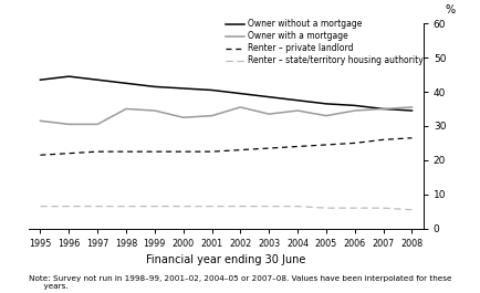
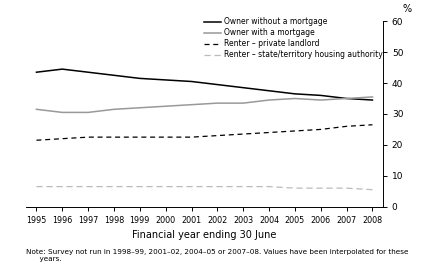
Owner with a mortgage/1998: 35.0 -> 31.5
Owner with a mortgage/1999: 34.5 -> 32.0
Owner with a mortgage/2002: 35.5 -> 33.5
Owner with a mortgage/2005: 33.0 -> 35.0
